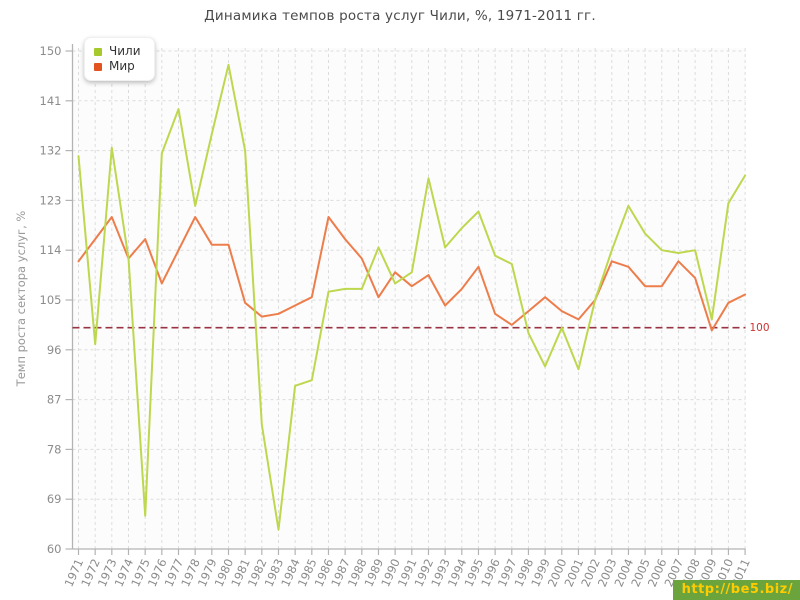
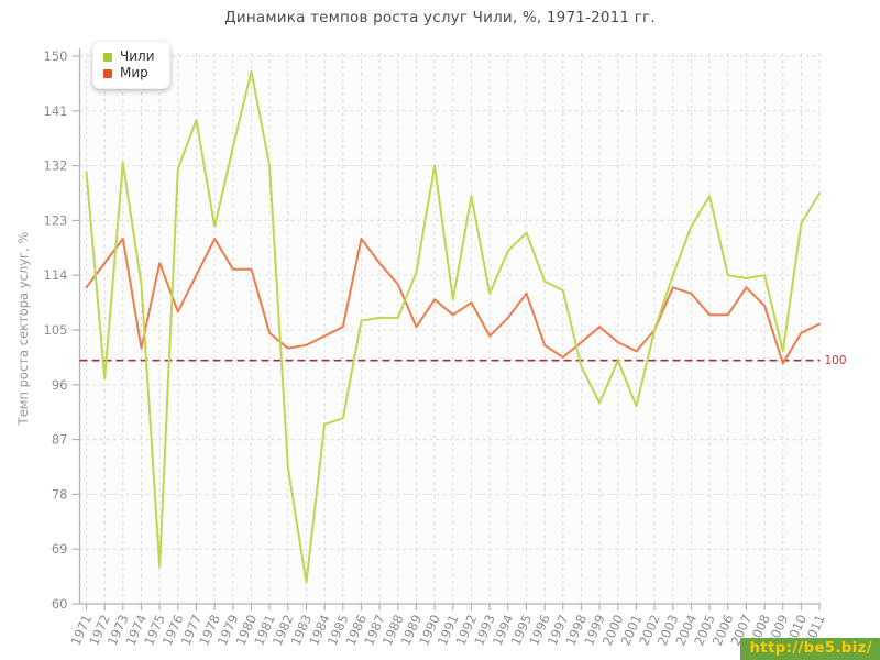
Мир/1974: 112 -> 102
Чили/1990: 108 -> 132
Чили/1993: 114 -> 111
Чили/2005: 117 -> 127
